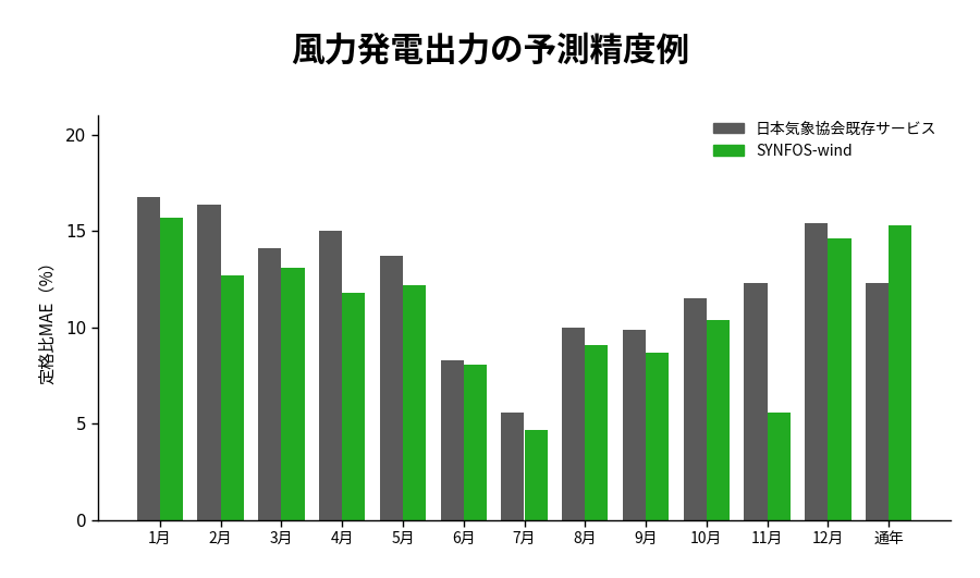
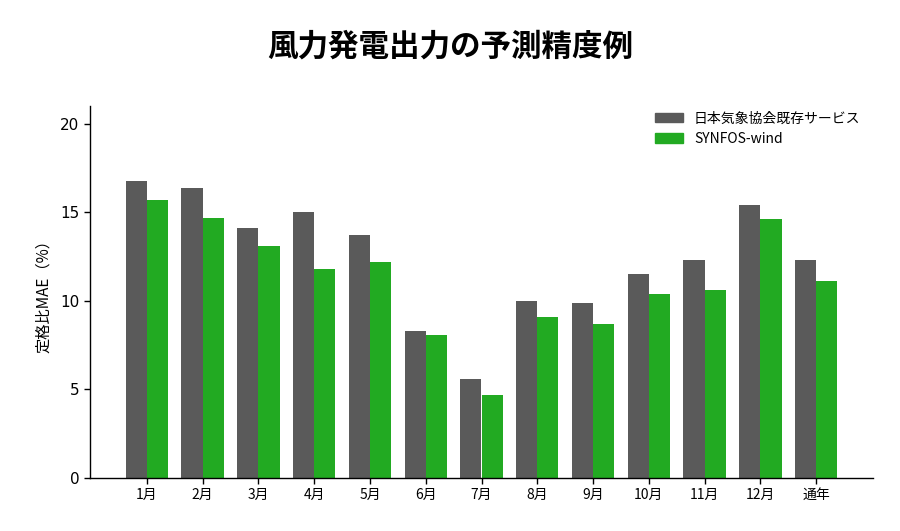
SYNFOS-wind/2月: 12.7 -> 14.7
SYNFOS-wind/11月: 5.6 -> 10.6
SYNFOS-wind/通年: 15.3 -> 11.1
